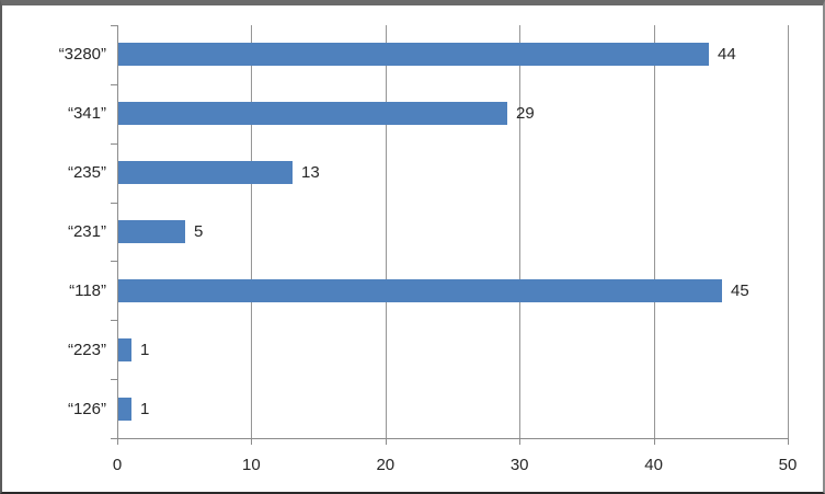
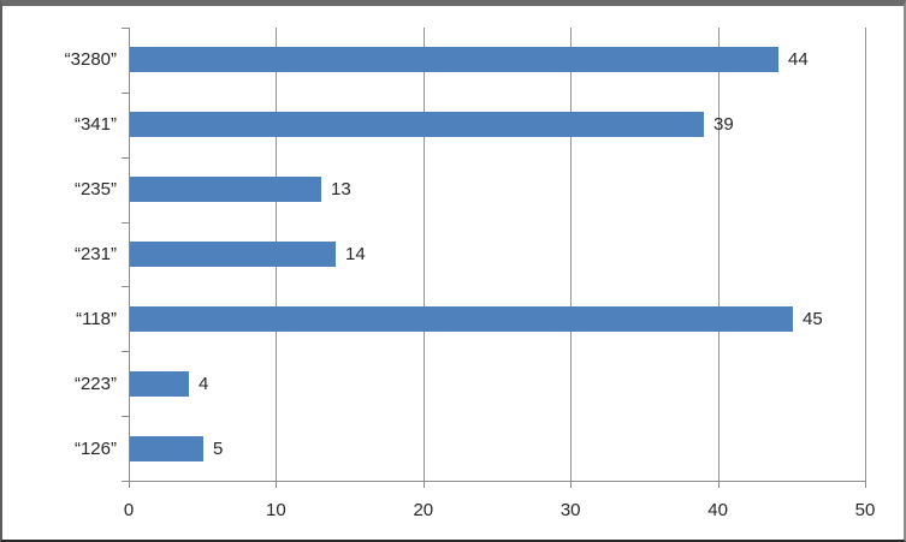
“341”: 29 -> 39
“231”: 5 -> 14
“223”: 1 -> 4
“126”: 1 -> 5
